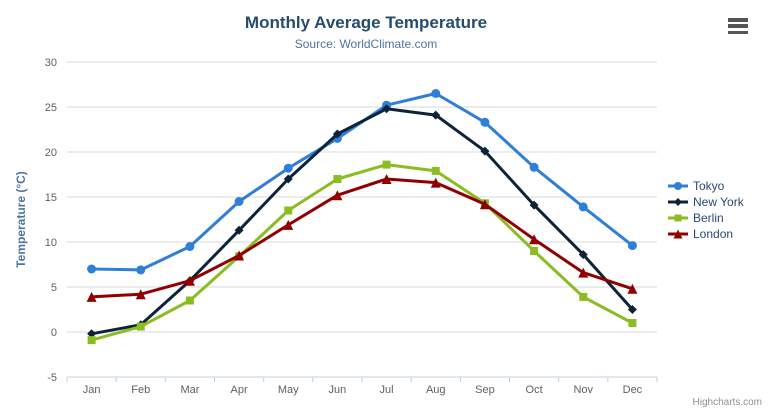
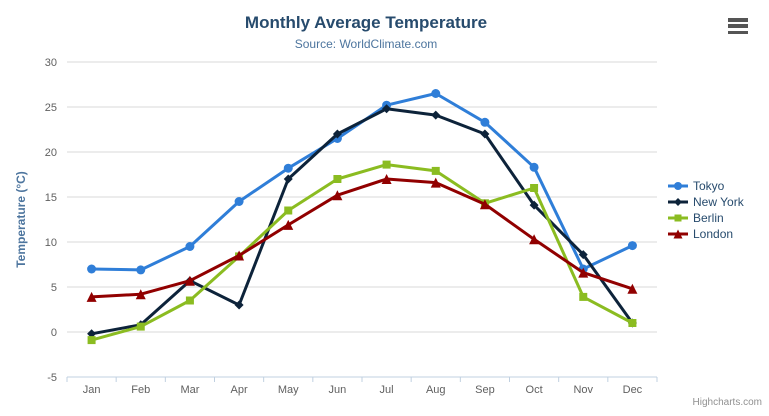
New York/Apr: 11 -> 3
New York/Sep: 20 -> 22
Berlin/Oct: 9 -> 16
Tokyo/Nov: 14 -> 7
New York/Dec: 2 -> 1
